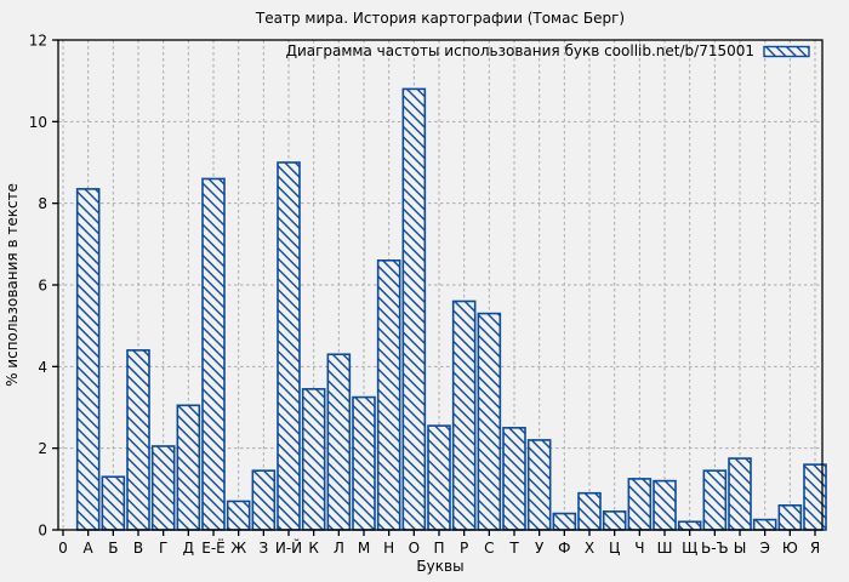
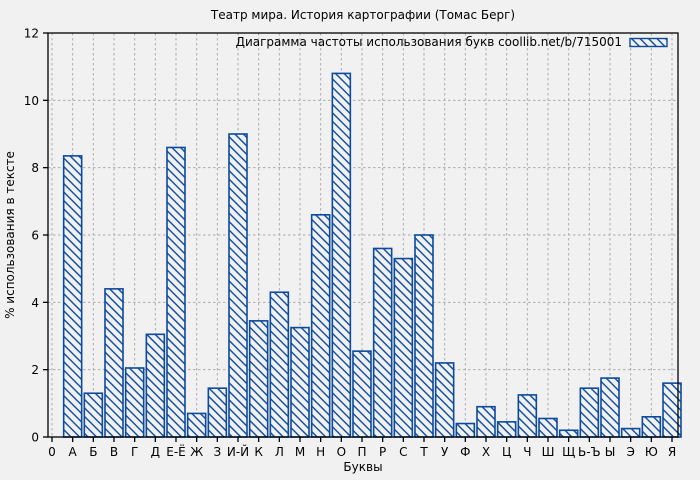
Т: 2.5 -> 6.0
Ш: 1.2 -> 0.6
